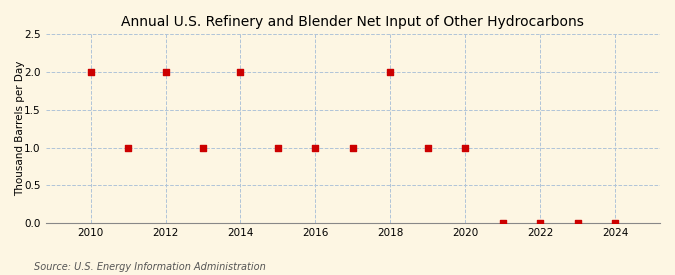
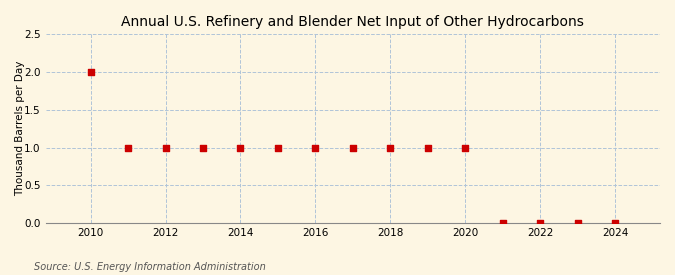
2012: 2 -> 1
2014: 2 -> 1
2018: 2 -> 1
